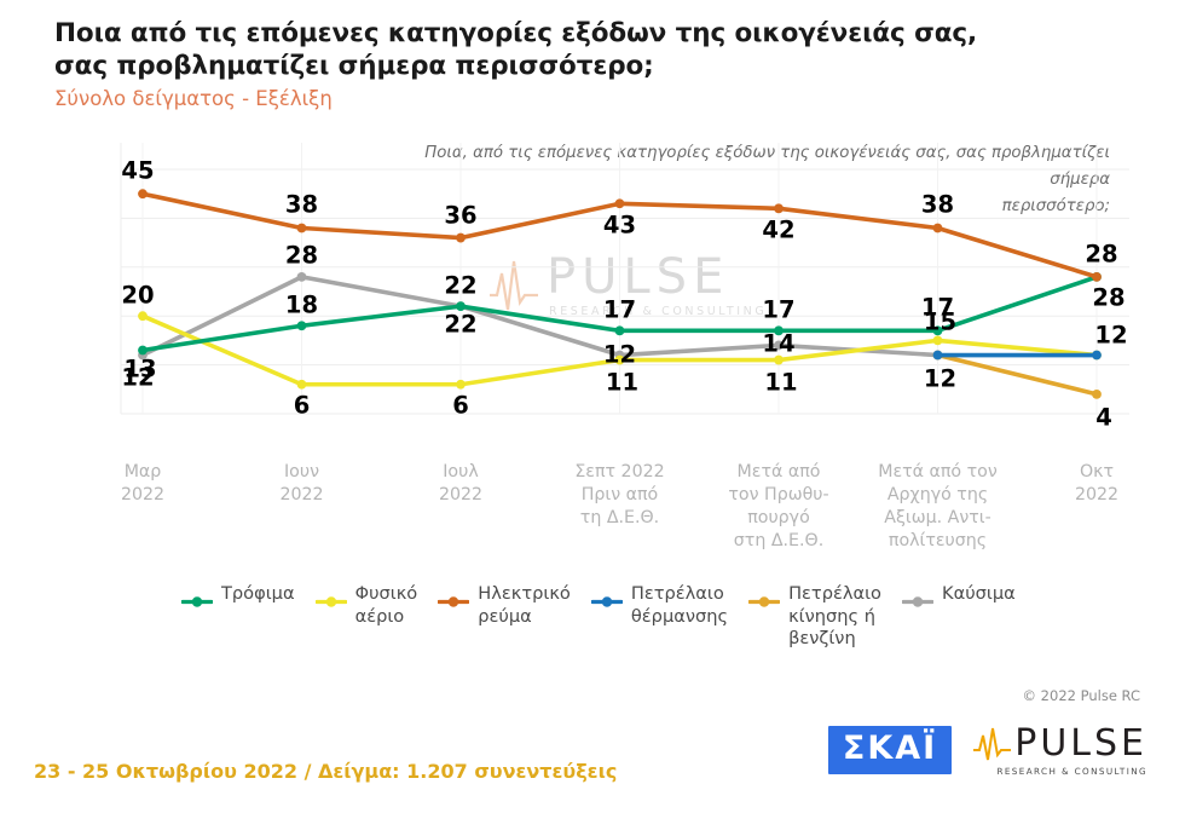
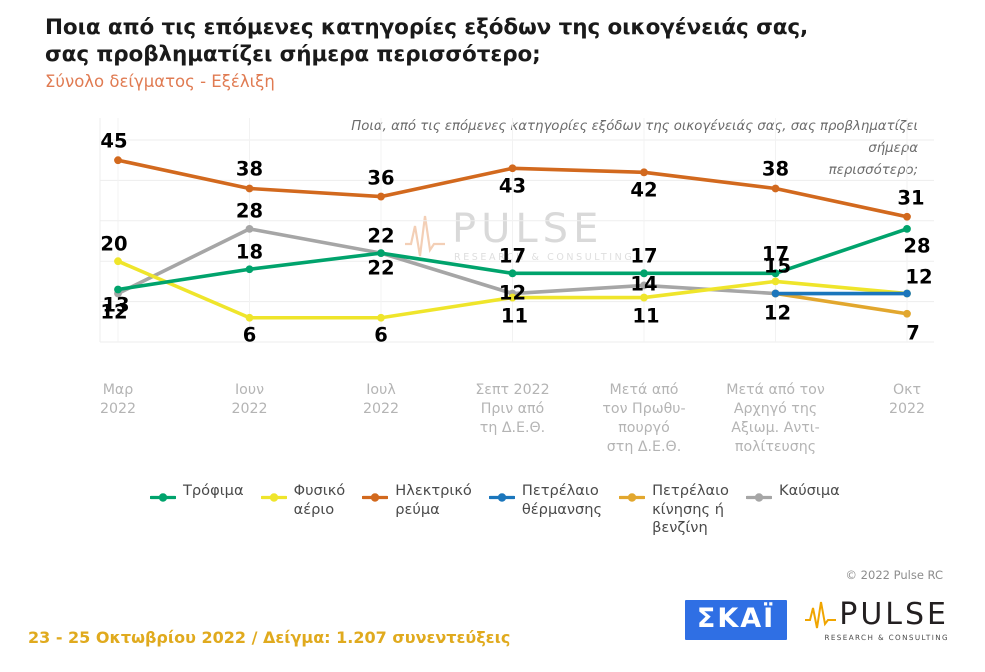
Ηλεκτρικό ρεύμα/Οκτ 2022: 28 -> 31
Πετρέλαιο κίνησης ή βενζίνη/Οκτ 2022: 4 -> 7
